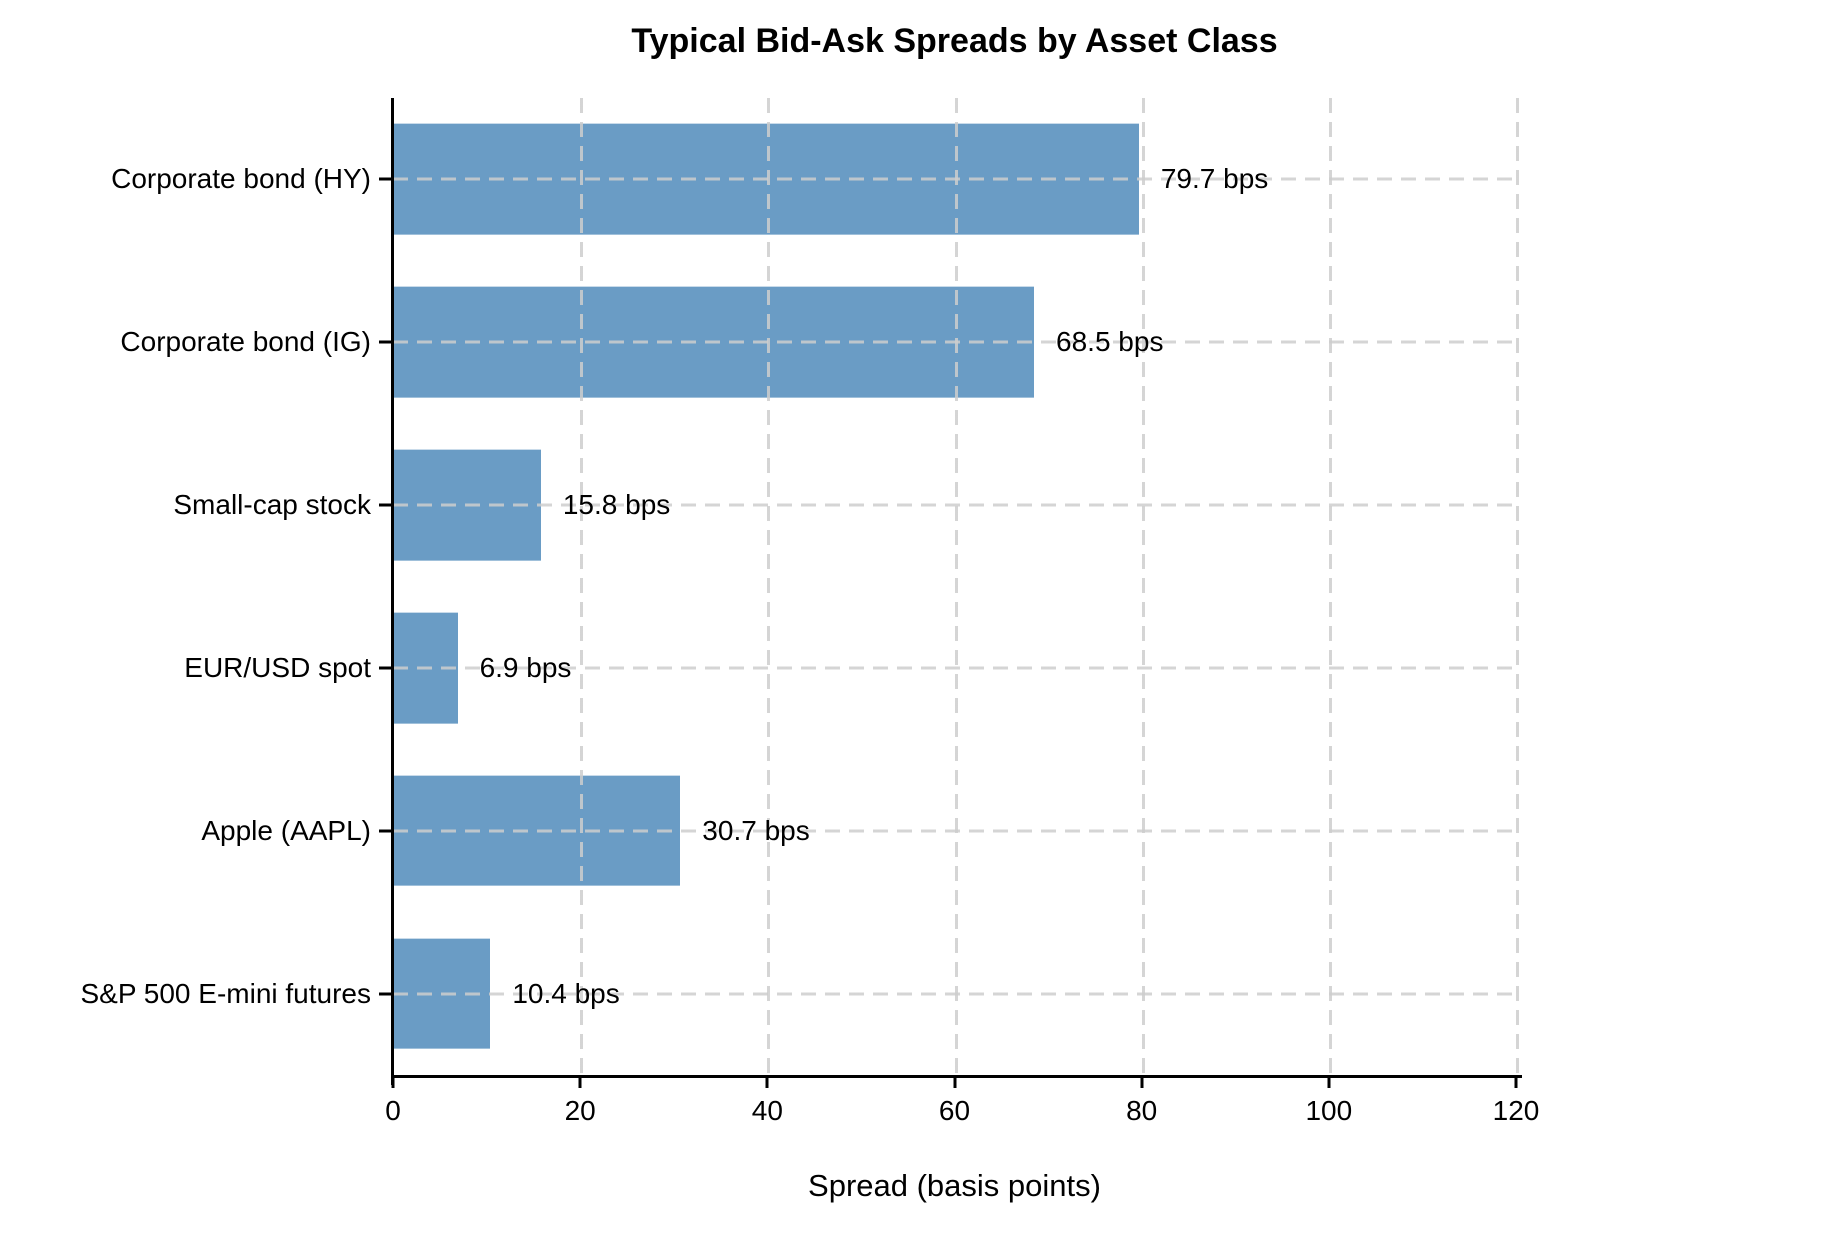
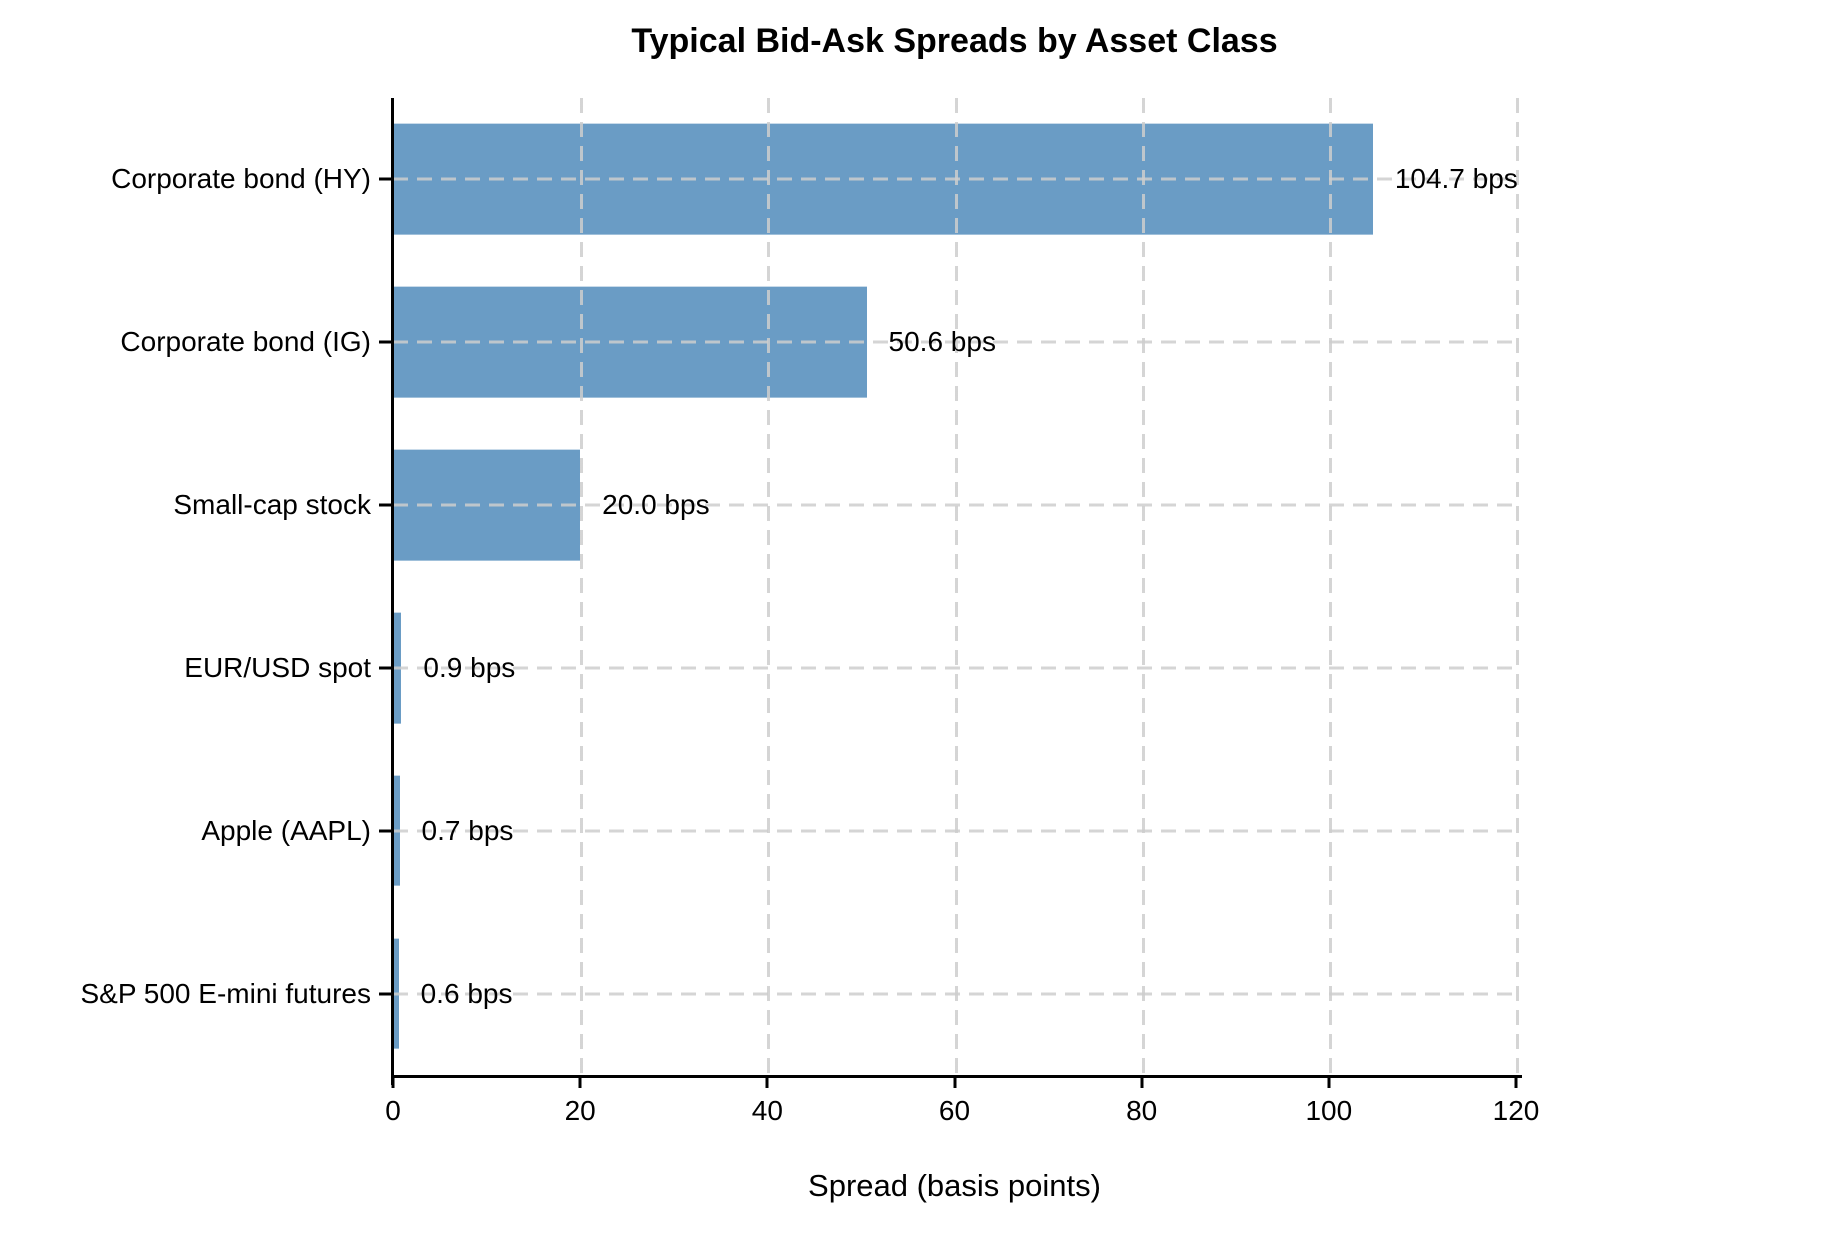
Corporate bond (HY): 79.7 -> 104.7
Corporate bond (IG): 68.5 -> 50.6
Small-cap stock: 15.8 -> 20.0
EUR/USD spot: 6.9 -> 0.9
Apple (AAPL): 30.7 -> 0.7
S&P 500 E-mini futures: 10.4 -> 0.6
